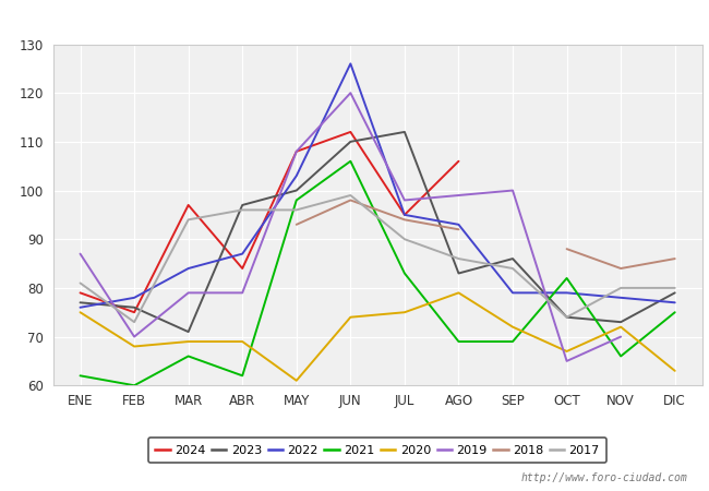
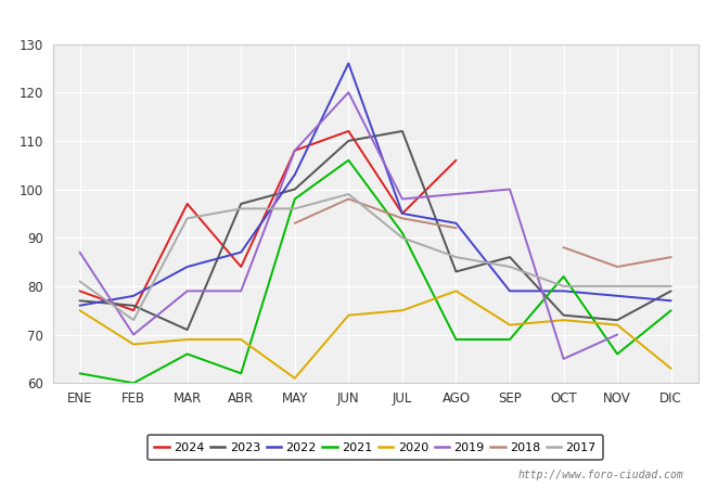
2021/JUL: 83 -> 91
2020/OCT: 67 -> 73
2017/OCT: 74 -> 80
